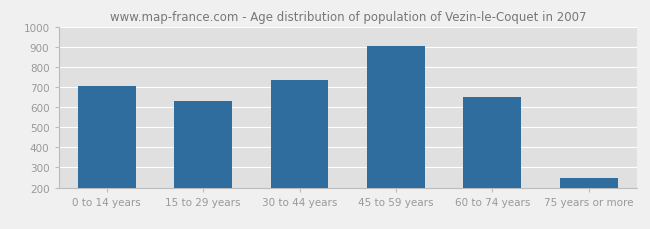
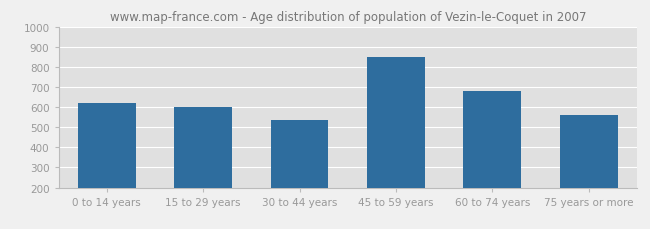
0 to 14 years: 705 -> 620
15 to 29 years: 630 -> 600
30 to 44 years: 735 -> 535
45 to 59 years: 905 -> 850
60 to 74 years: 650 -> 680
75 years or more: 250 -> 560
